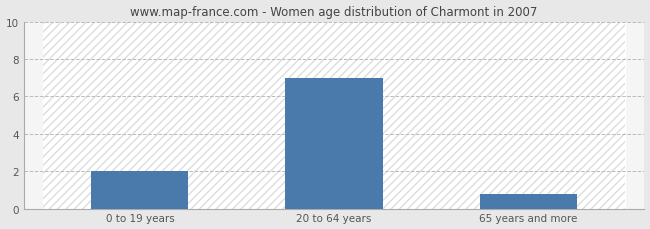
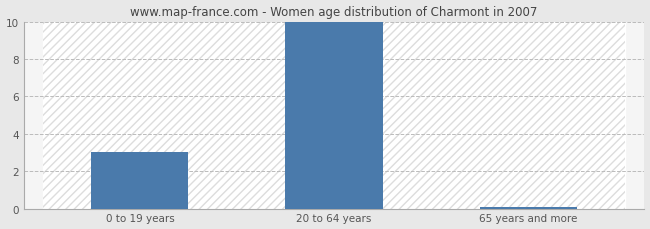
0 to 19 years: 2.0 -> 3.0
20 to 64 years: 7.0 -> 10.0
65 years and more: 0.8 -> 0.1
